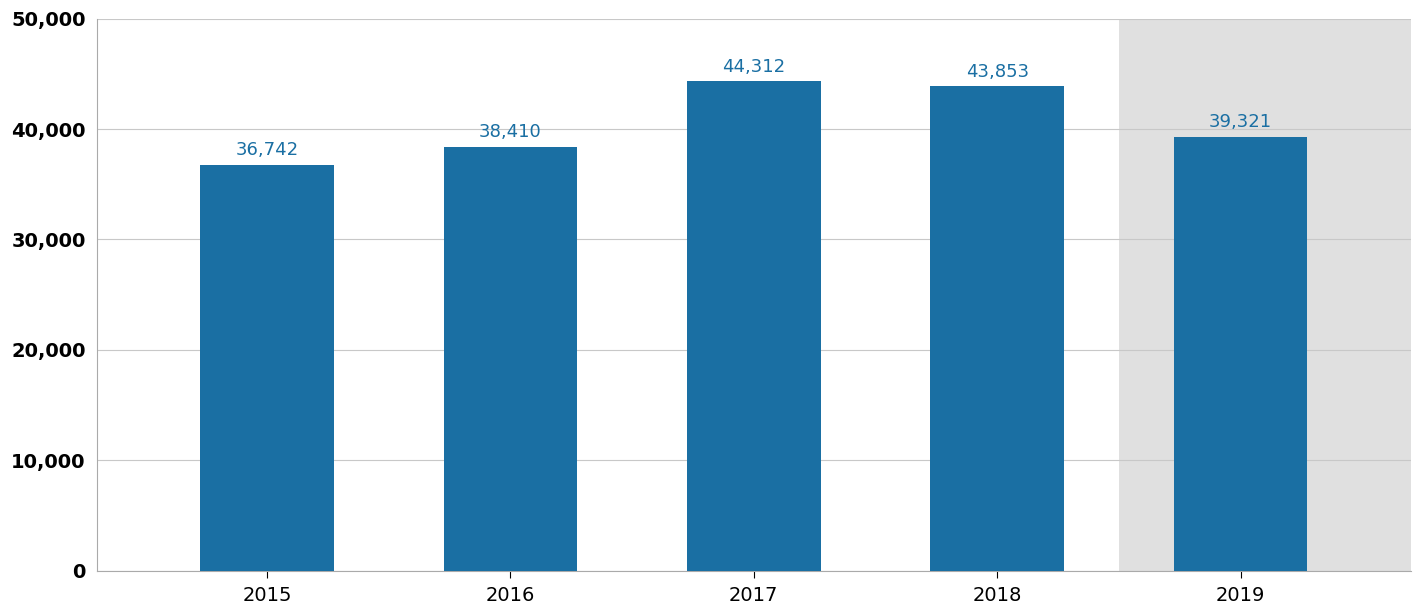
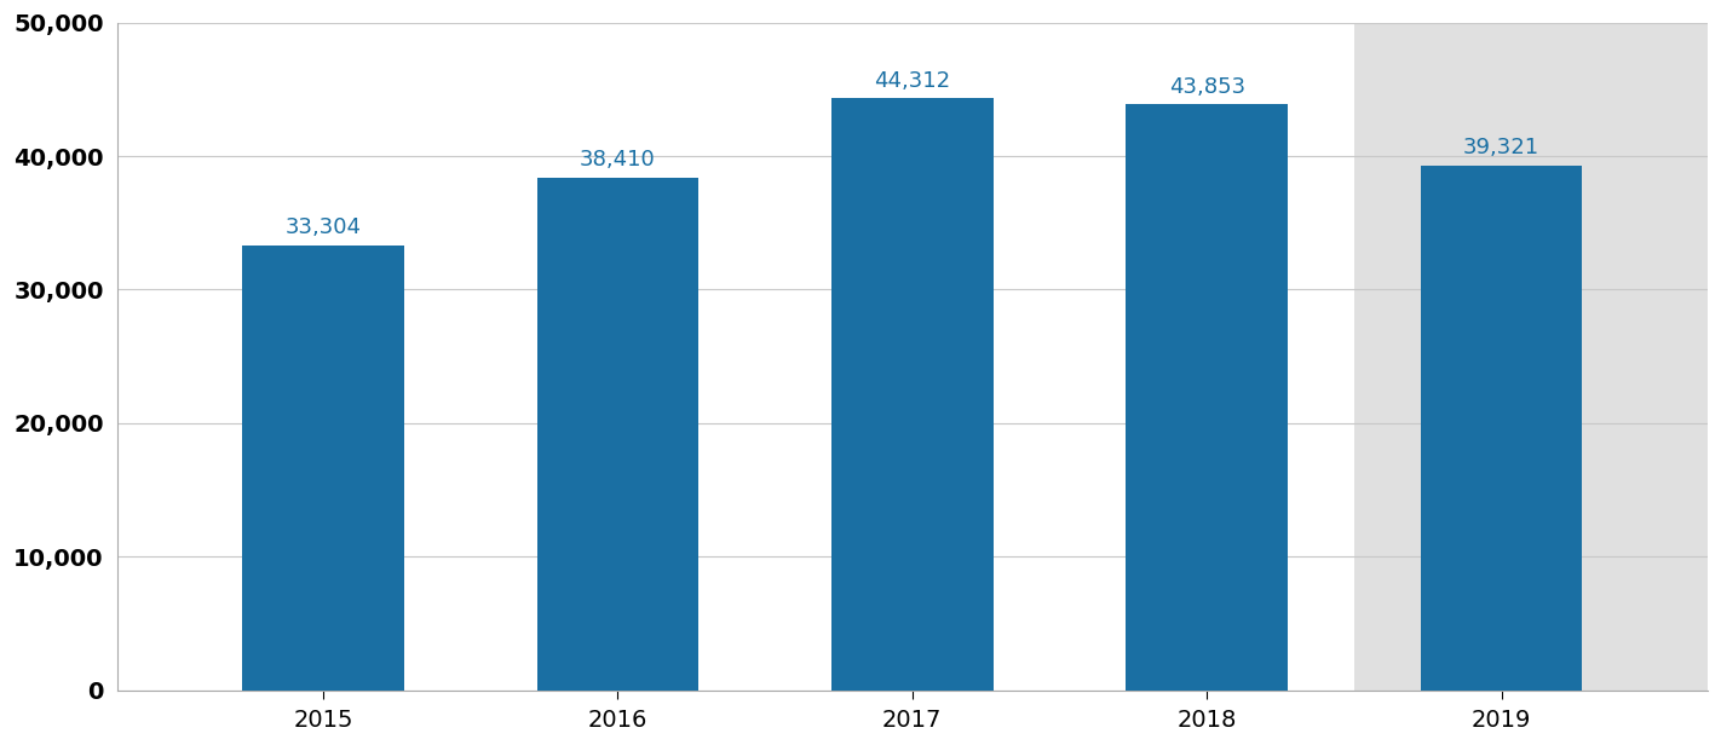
2015: 36,742 -> 33,304
